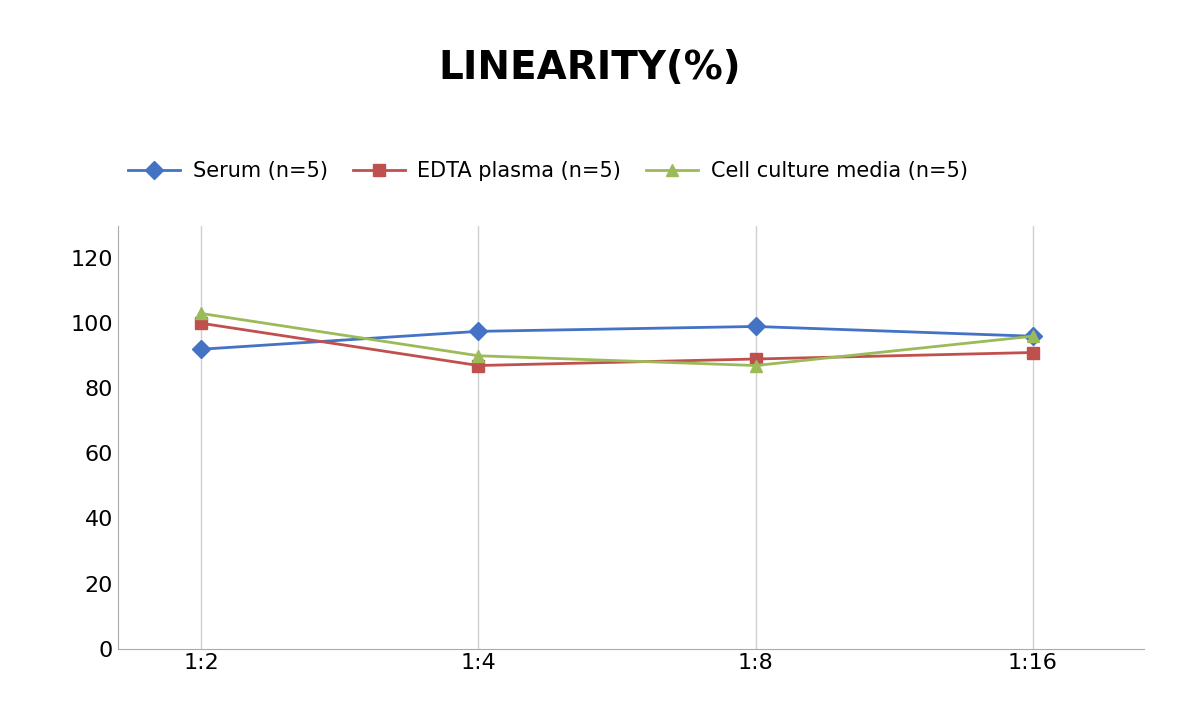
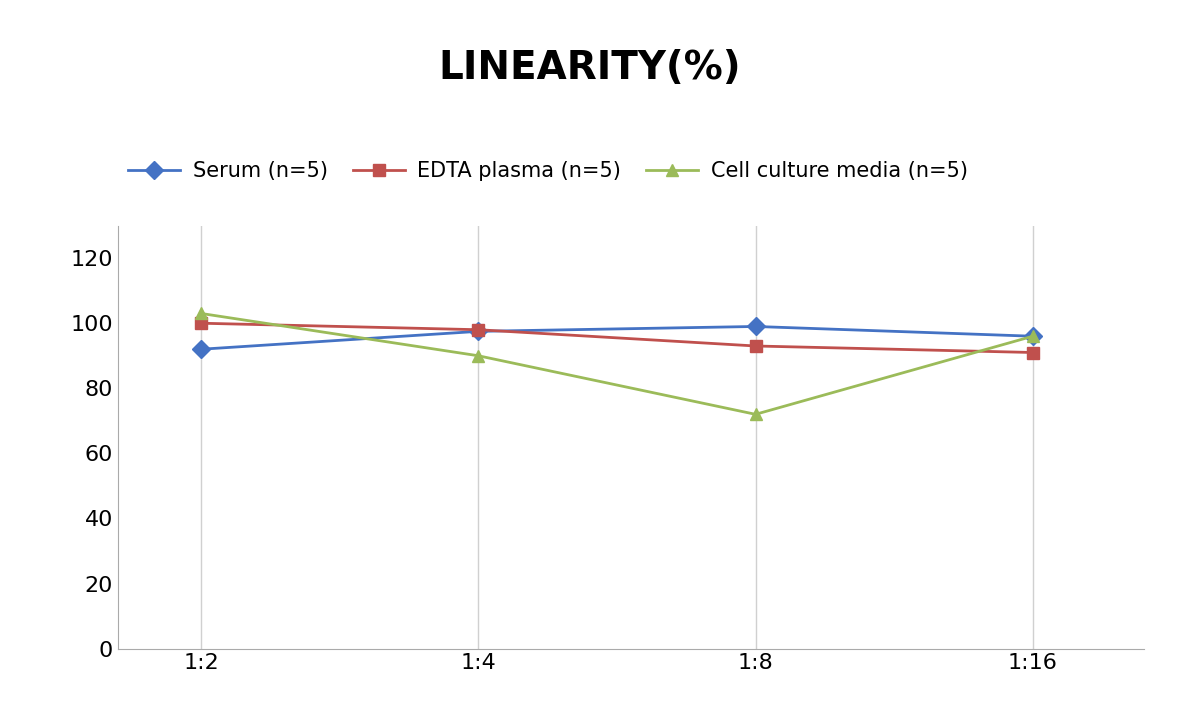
EDTA plasma (n=5)/1:4: 87 -> 98
EDTA plasma (n=5)/1:8: 89 -> 93
Cell culture media (n=5)/1:8: 87 -> 72
